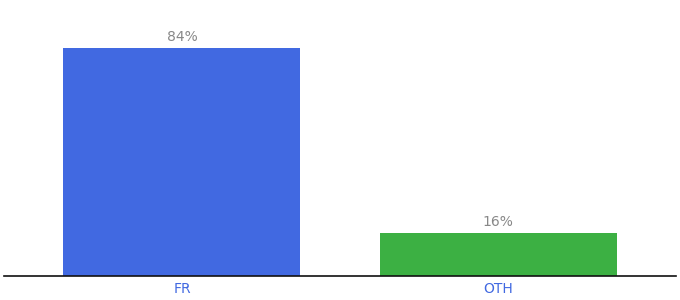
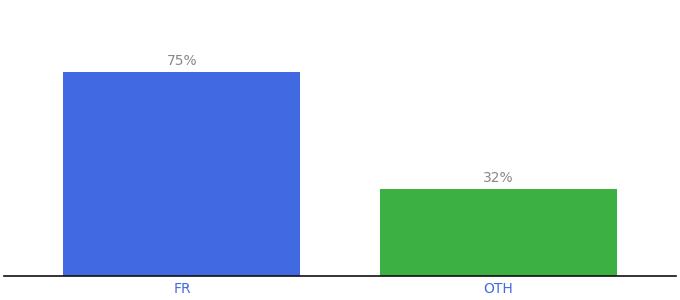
FR: 84% -> 75%
OTH: 16% -> 32%
